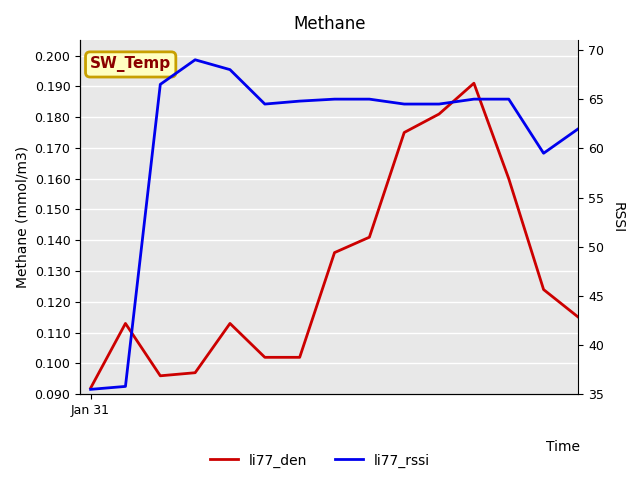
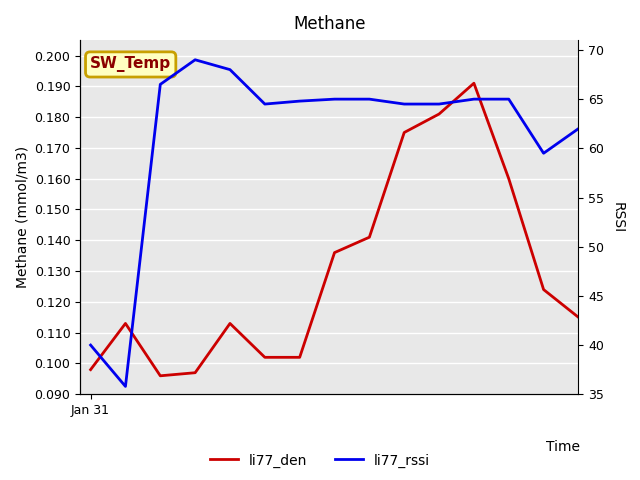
li77_den/Jan 31: 0.092 -> 0.098
li77_rssi/Jan 31: 35.5 -> 40.0
